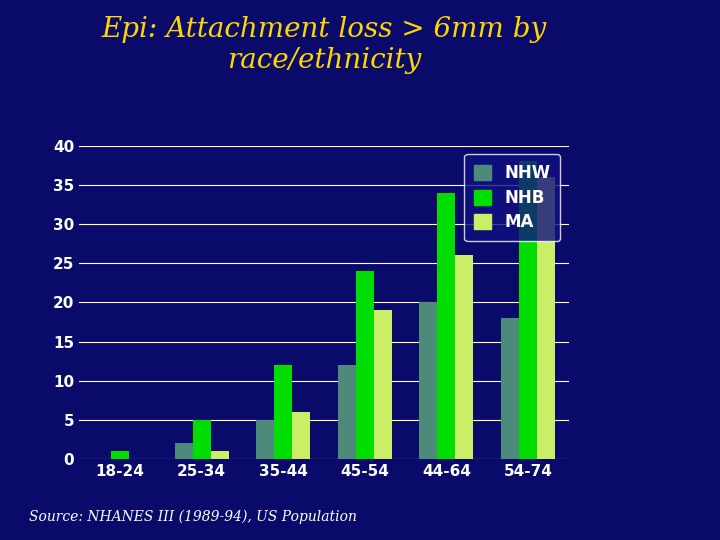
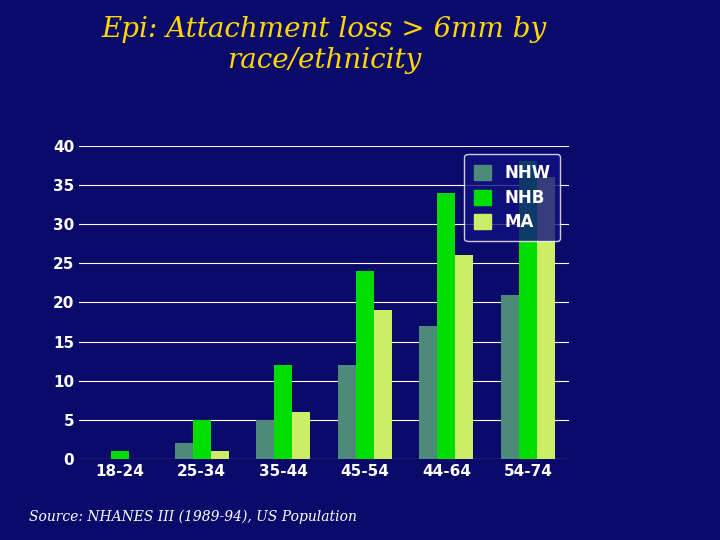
NHW/44-64: 20 -> 17
NHW/54-74: 18 -> 21
